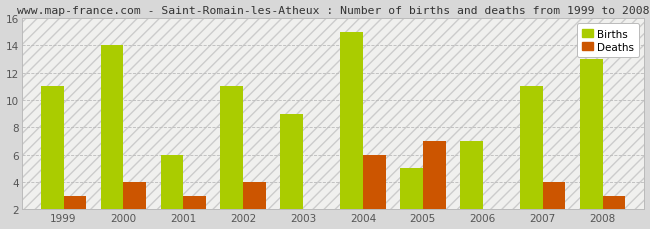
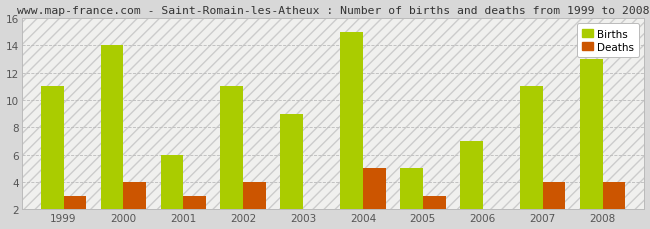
Deaths/2004: 6 -> 5
Deaths/2005: 7 -> 3
Deaths/2008: 3 -> 4
